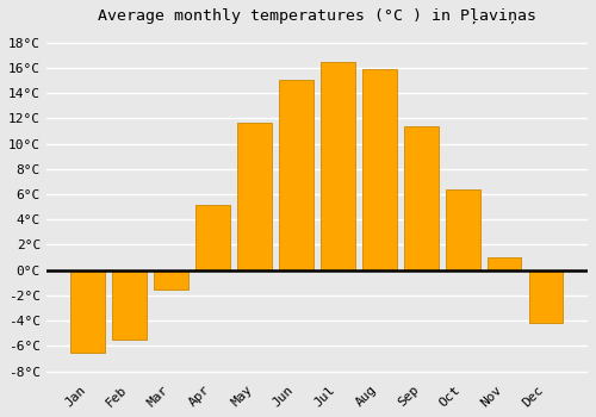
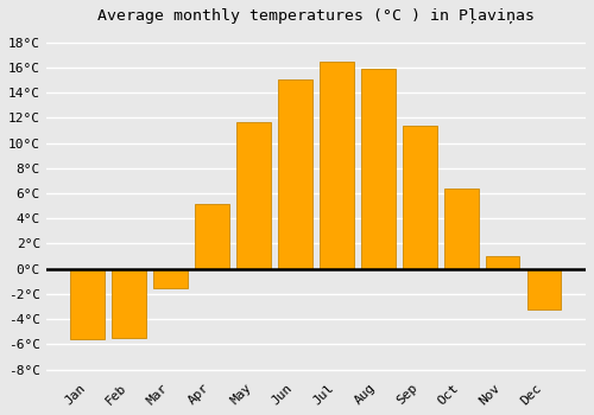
Jan: -6.5°C -> -5.6°C
Dec: -4.2°C -> -3.2°C
